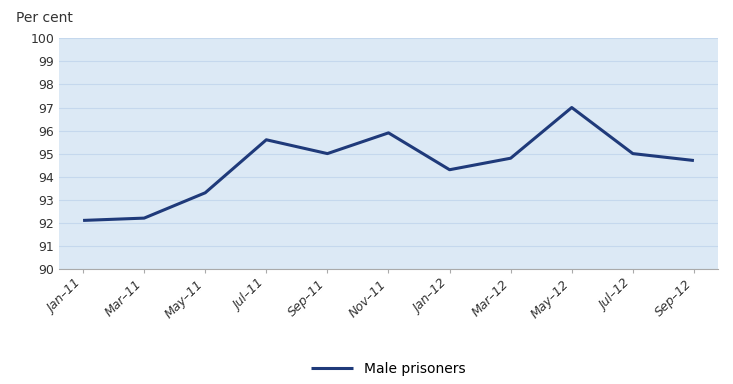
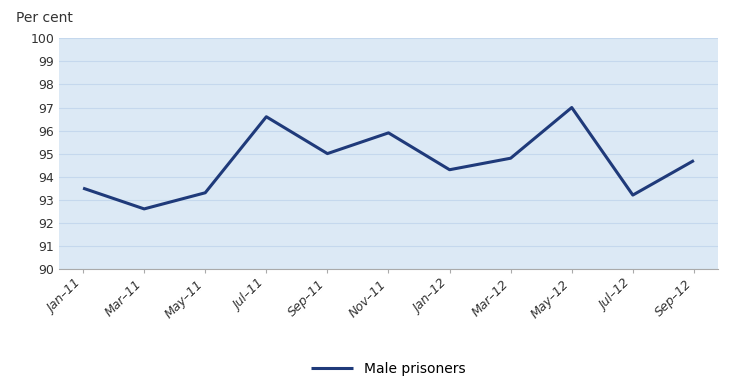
Jan–11: 92.1 -> 93.5
Mar–11: 92.2 -> 92.6
Jul–11: 95.6 -> 96.6
Jul–12: 95.0 -> 93.2
